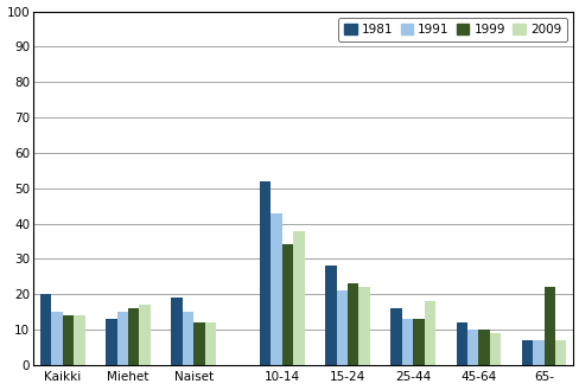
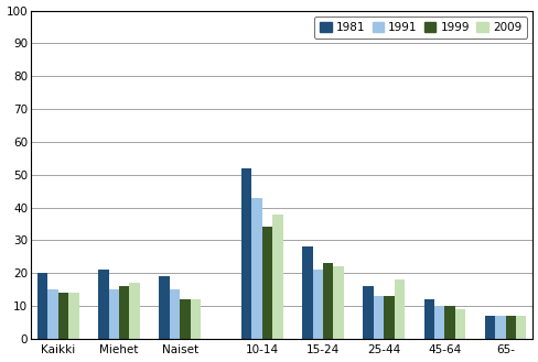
1981/Miehet: 13 -> 21
1999/65-: 22 -> 7
